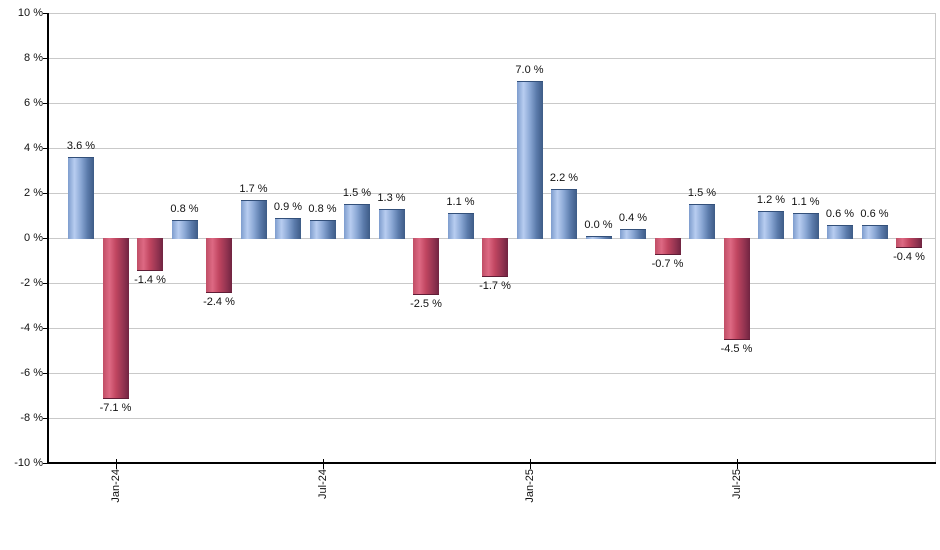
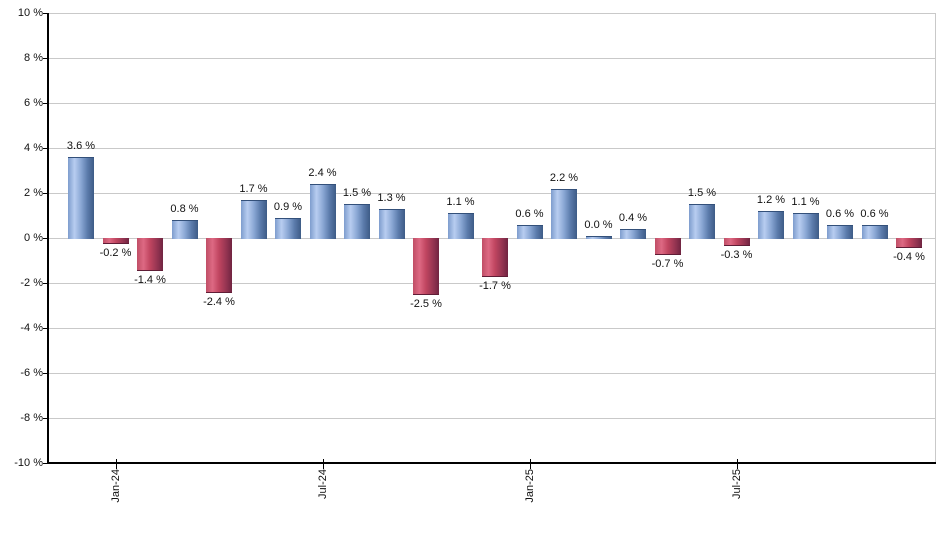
Jan-24: -7.1 -> -0.2
Jul-24: 0.8 -> 2.4
Jan-25: 7.0 -> 0.6
Jul-25: -4.5 -> -0.3
